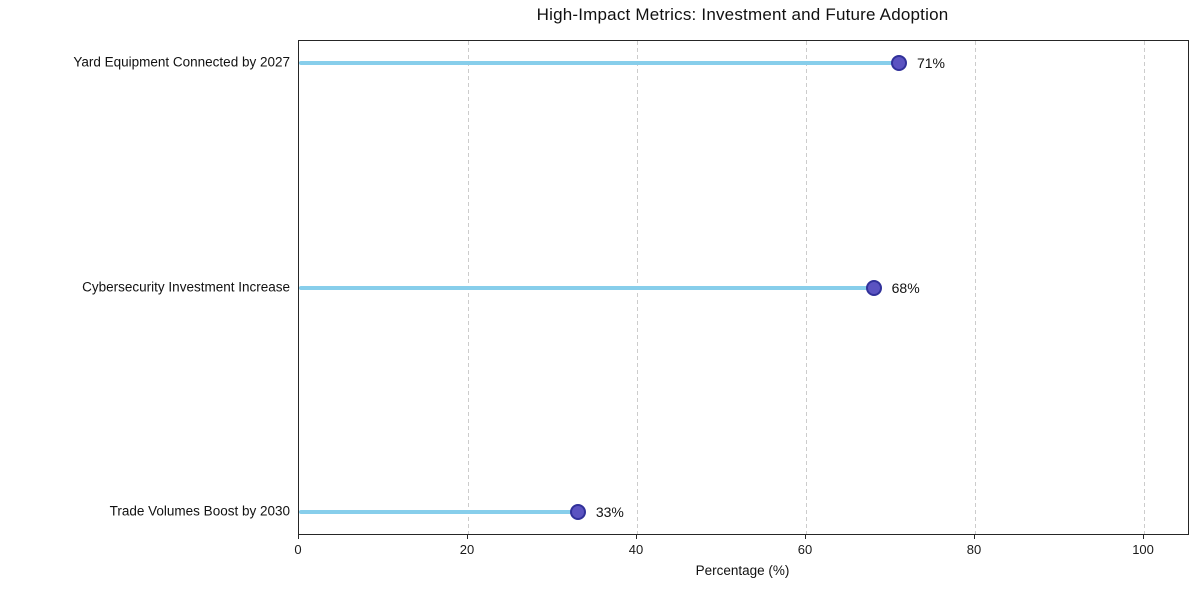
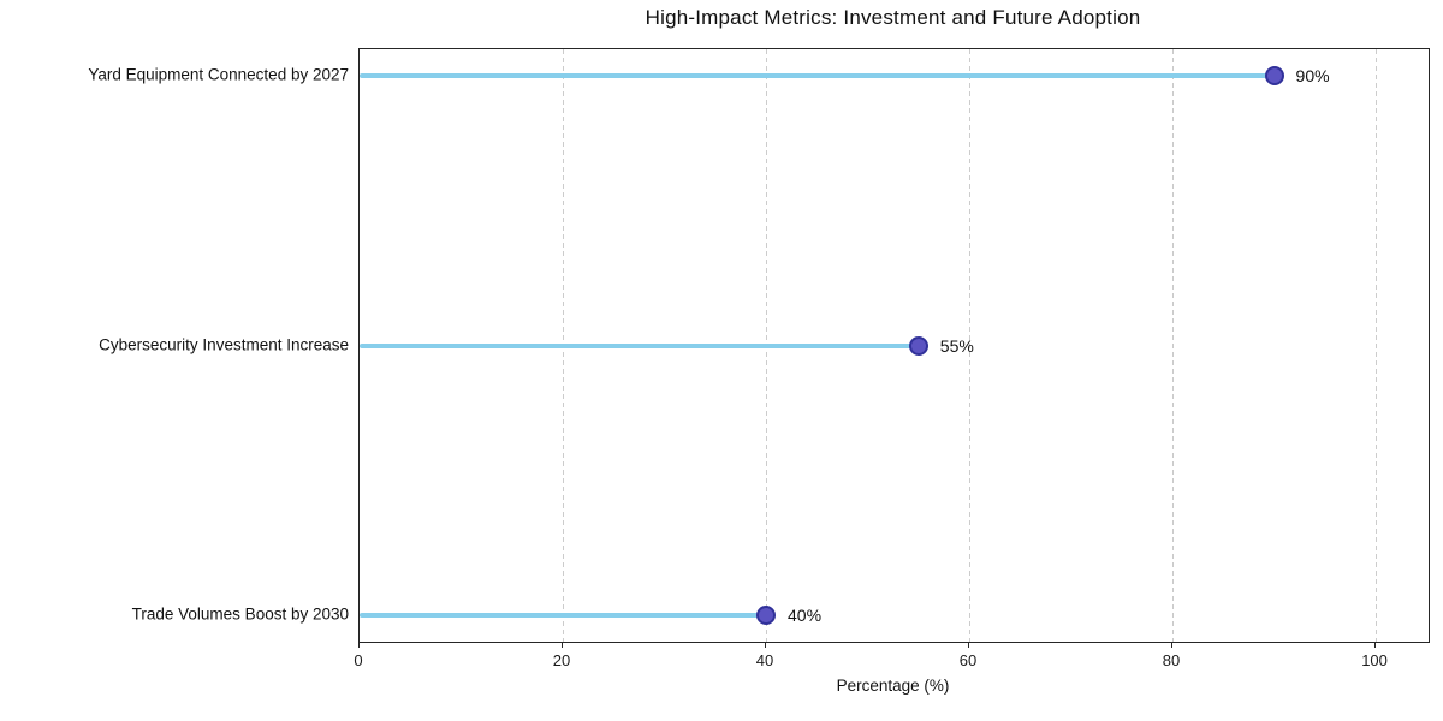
Yard Equipment Connected by 2027: 71% -> 90%
Cybersecurity Investment Increase: 68% -> 55%
Trade Volumes Boost by 2030: 33% -> 40%
